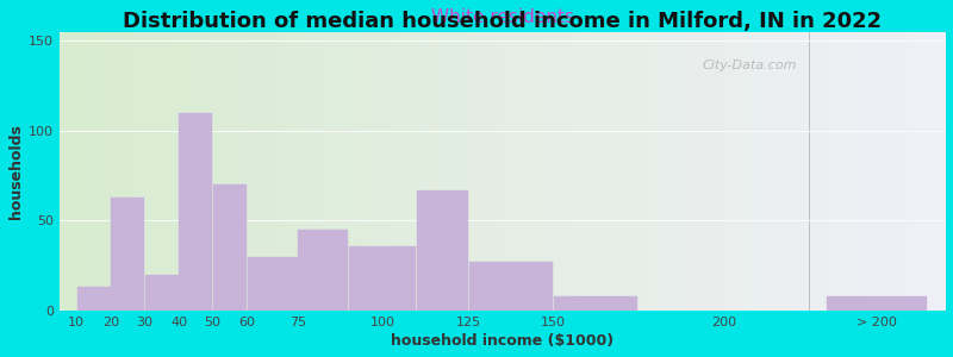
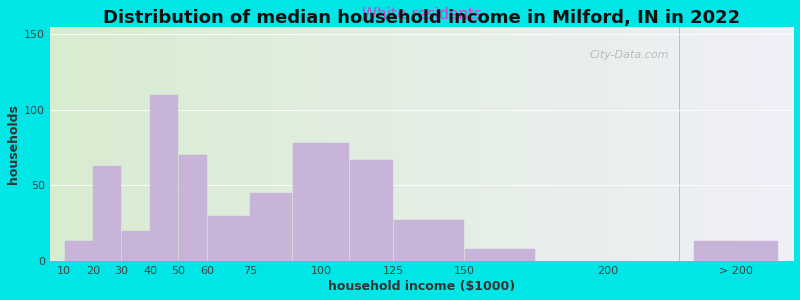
100: 36 -> 78
> 200: 8 -> 13
